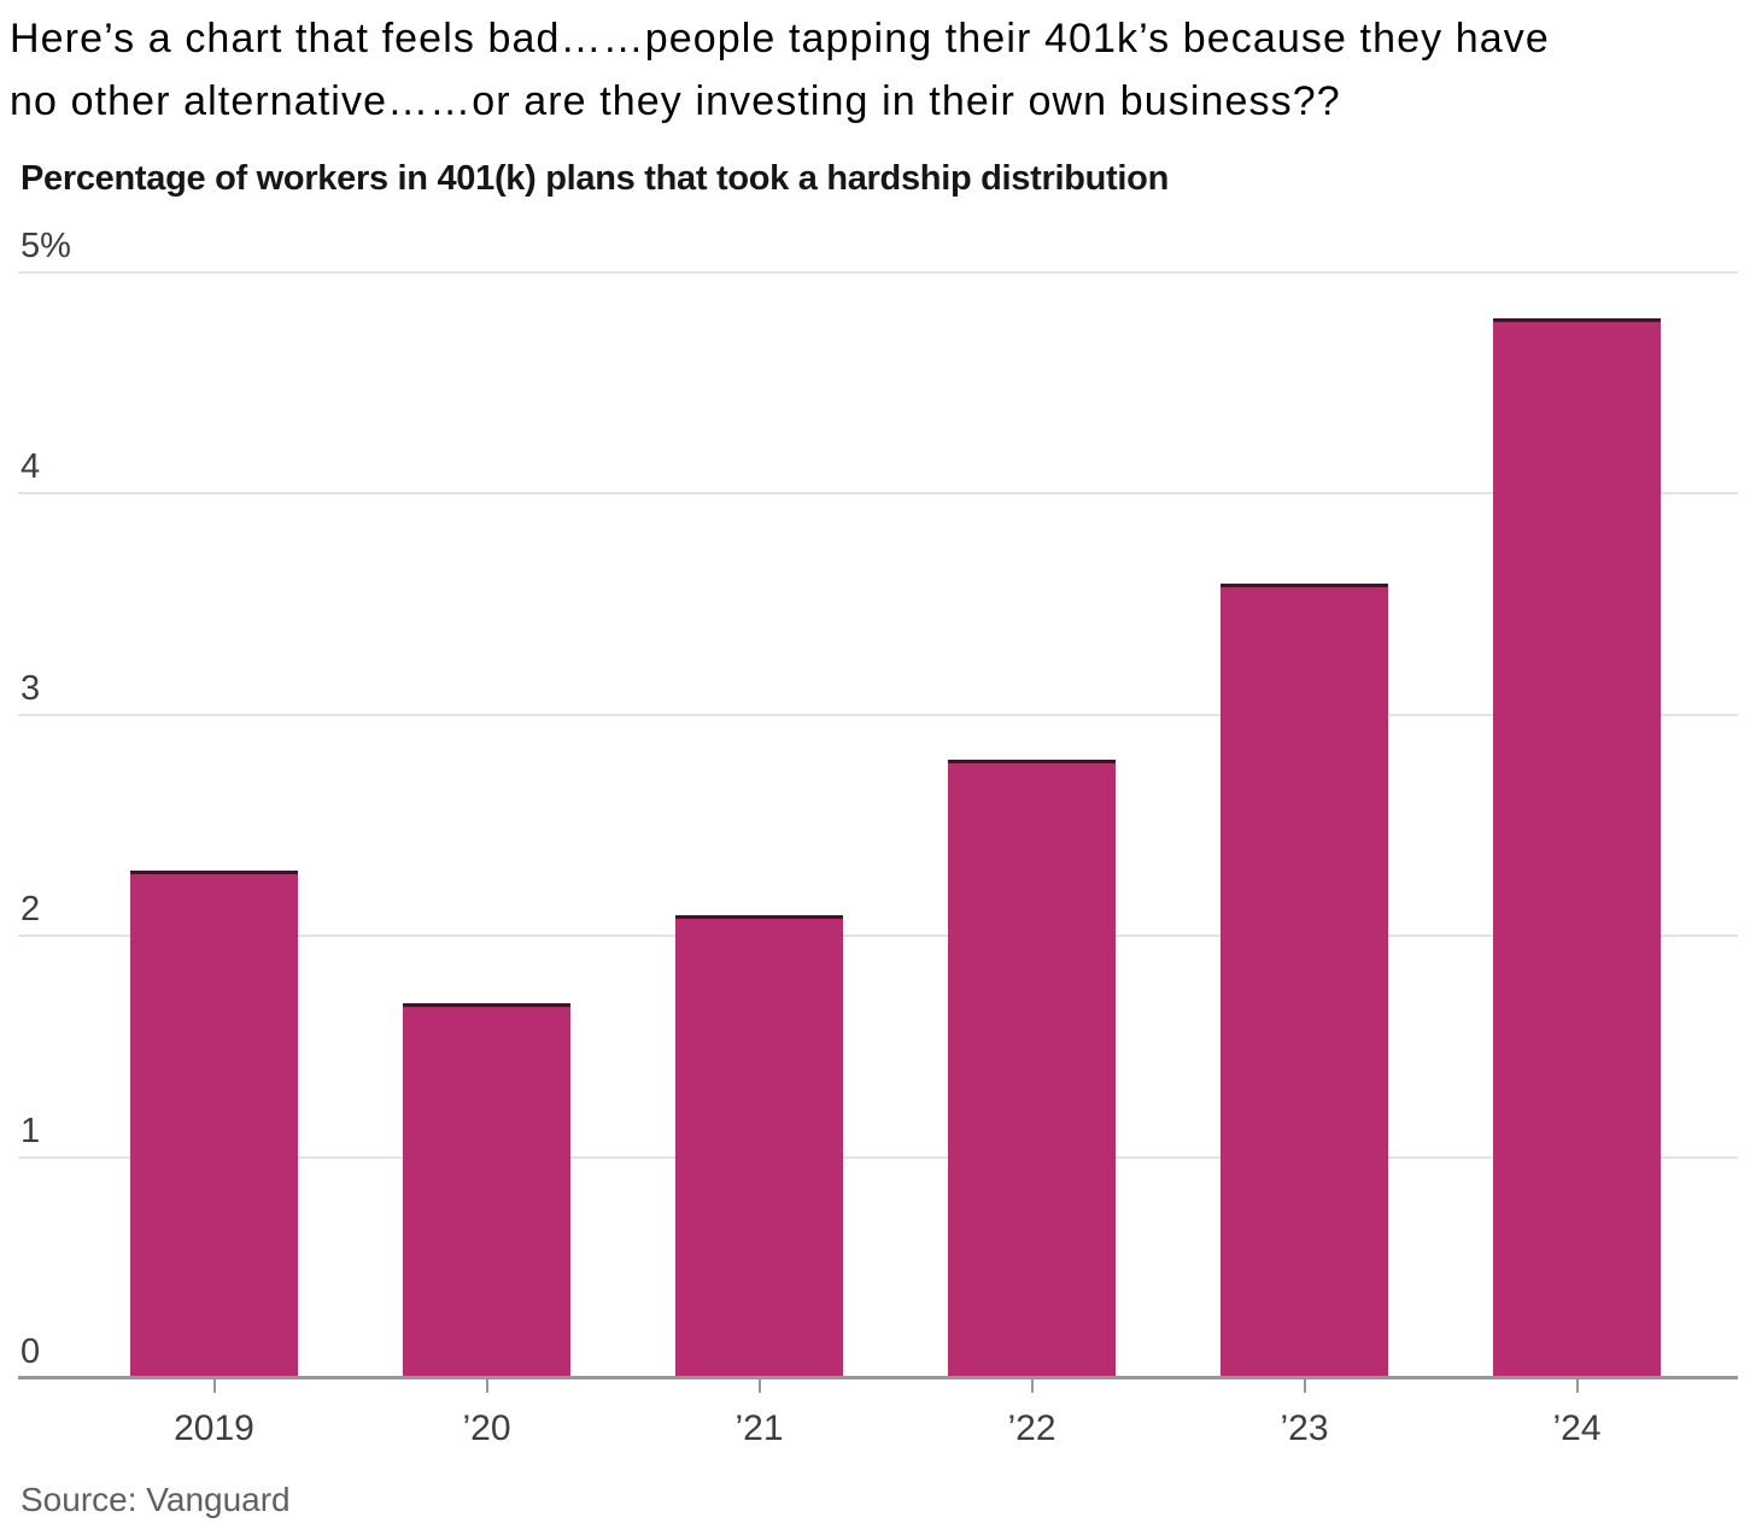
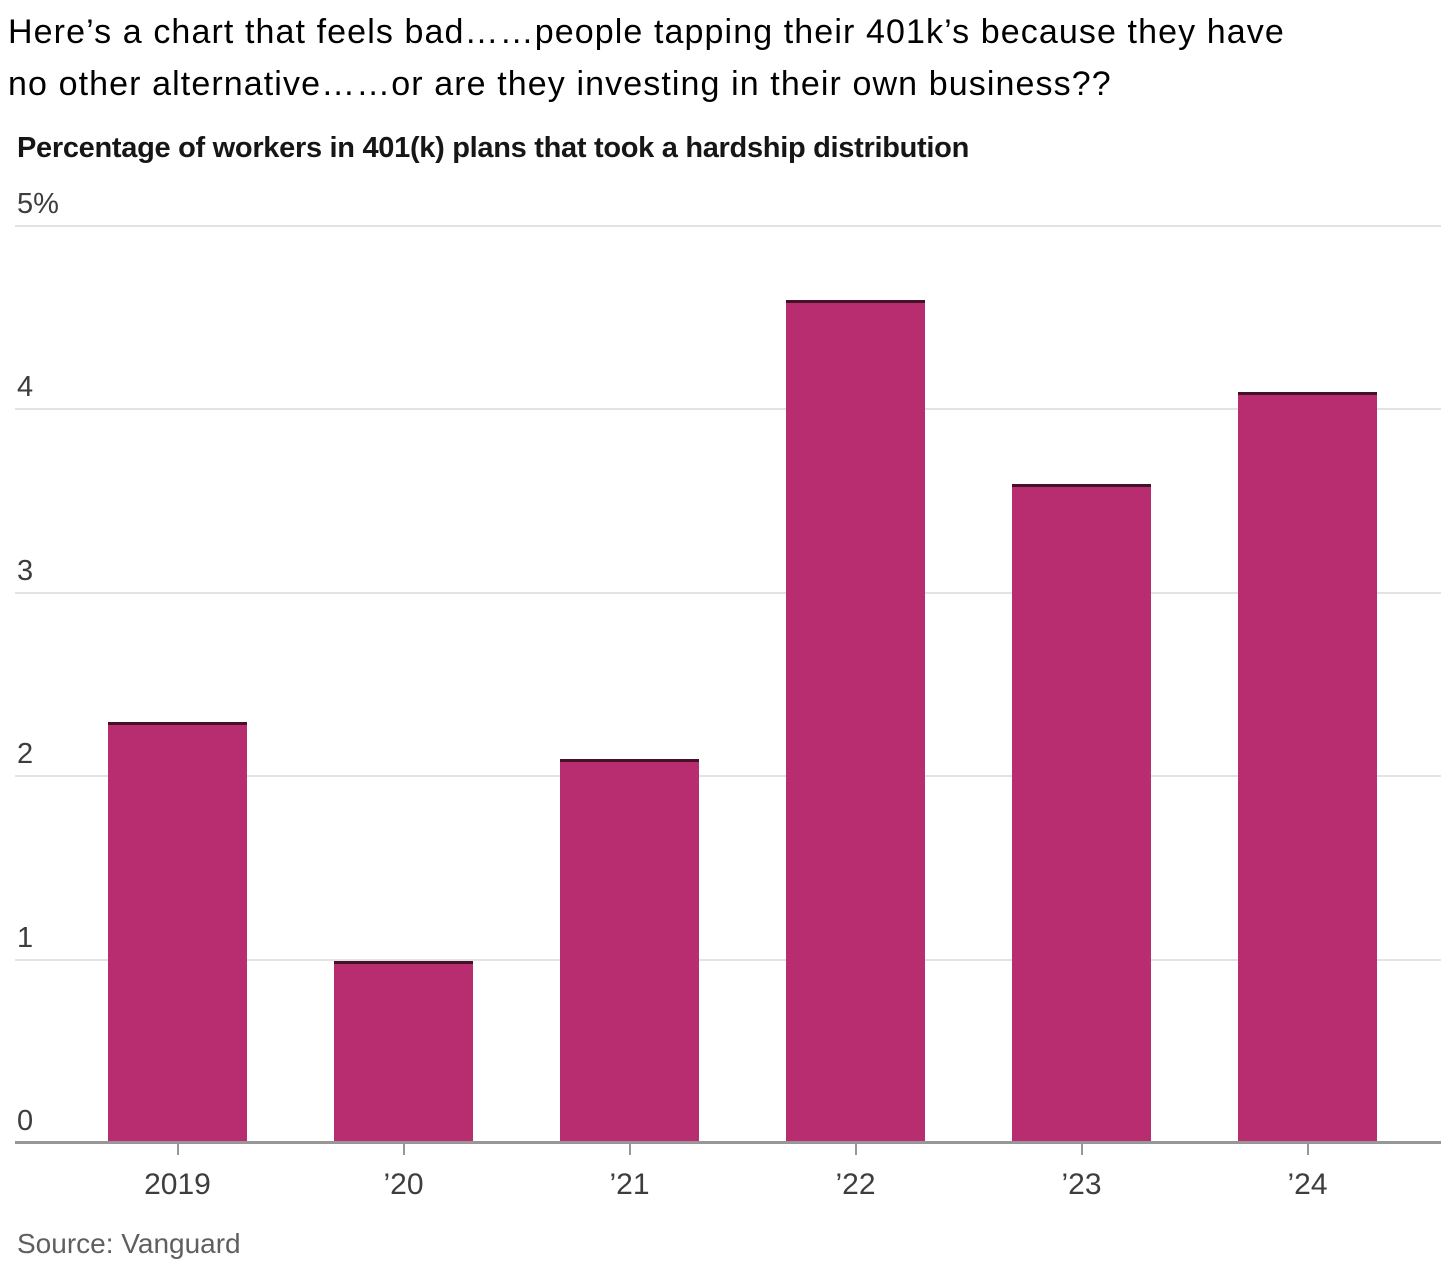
’20: 1.7% -> 1.0%
’22: 2.8% -> 4.6%
’24: 4.8% -> 4.1%
